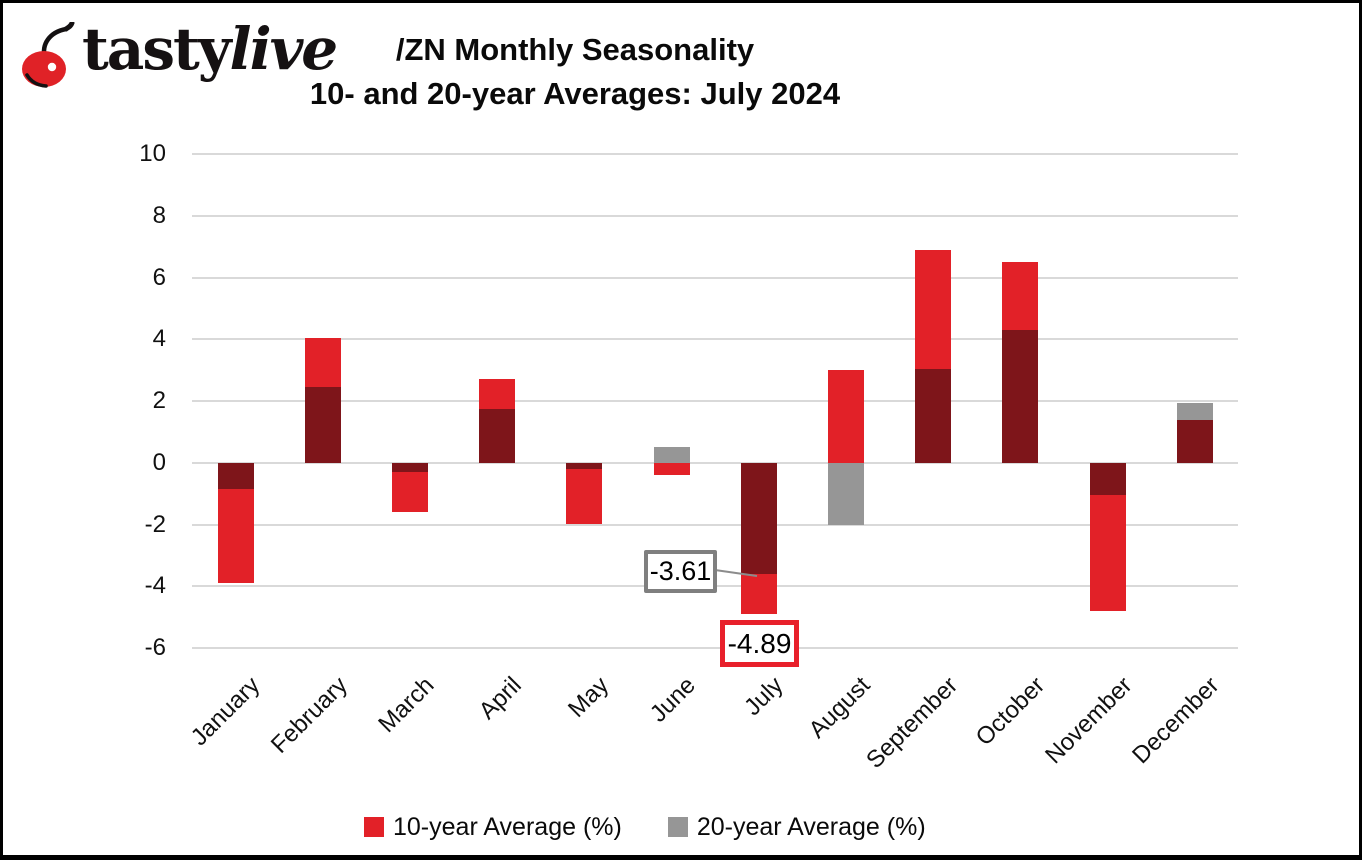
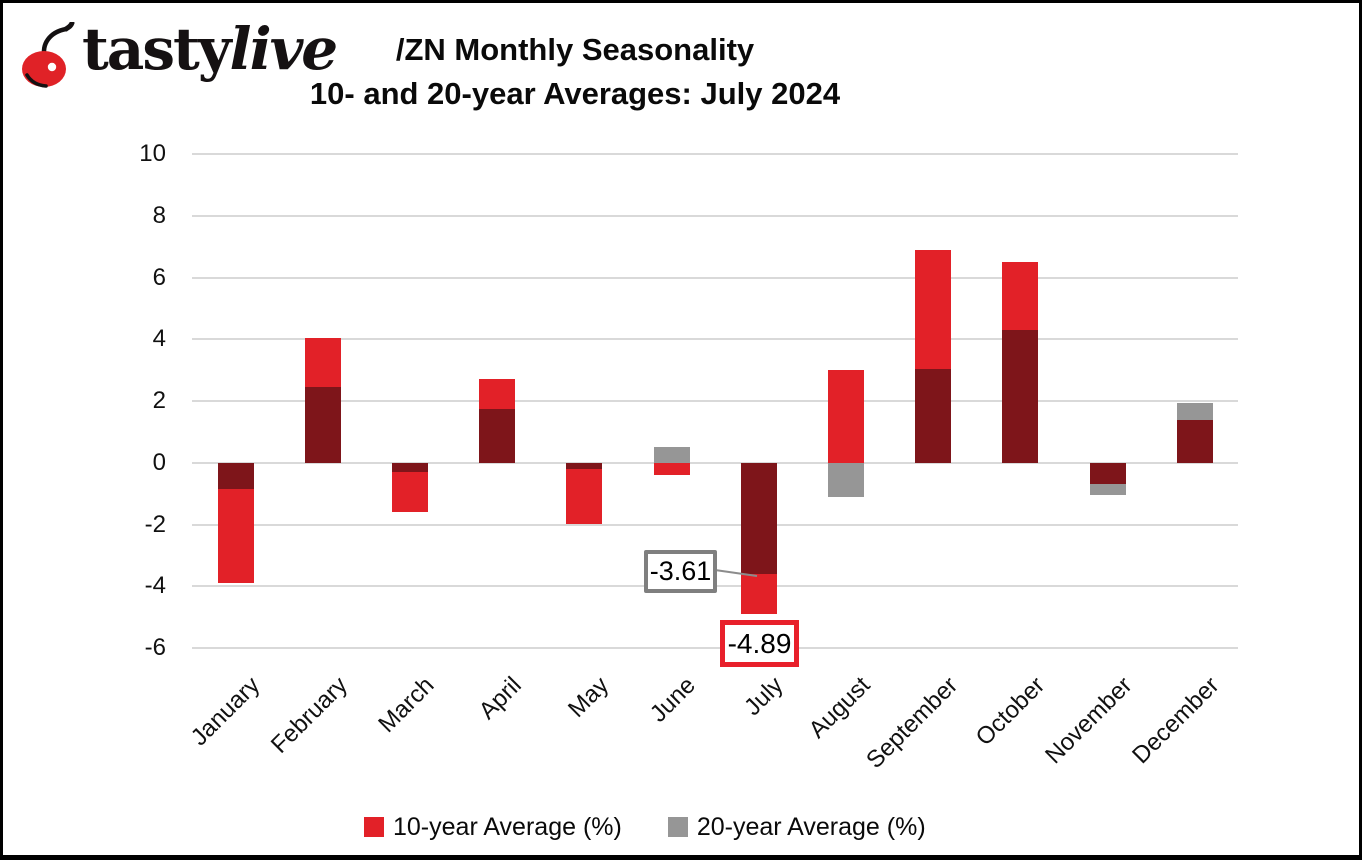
20-year Average (%)/August: -2.0 -> -1.1
10-year Average (%)/November: -4.8 -> -0.7
